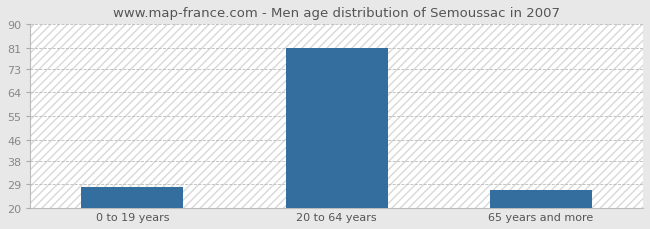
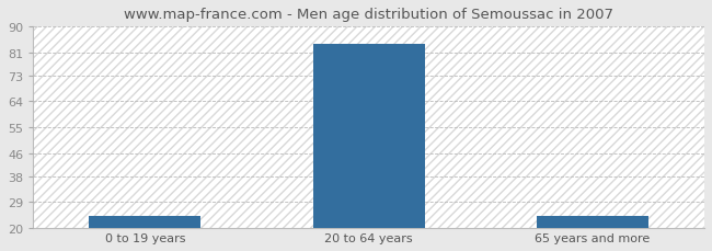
0 to 19 years: 28 -> 24
20 to 64 years: 81 -> 84
65 years and more: 27 -> 24
